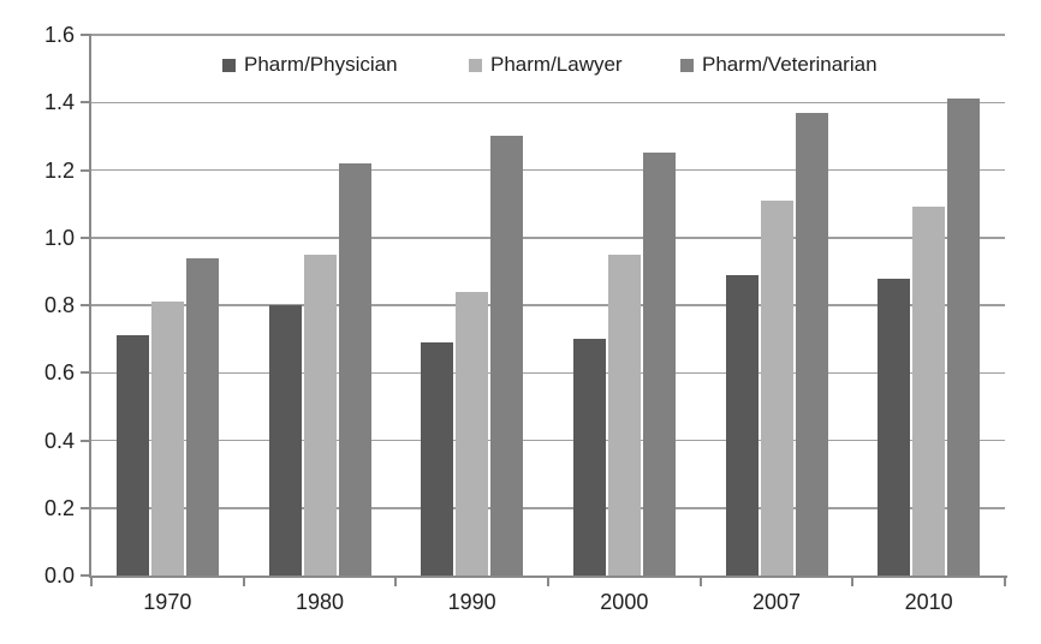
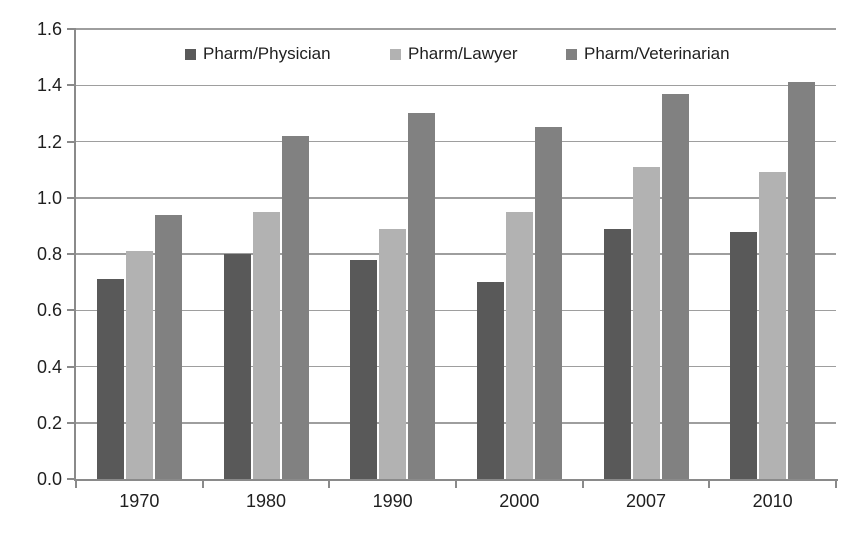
Pharm/Physician/1990: 0.69 -> 0.78
Pharm/Lawyer/1990: 0.84 -> 0.89
